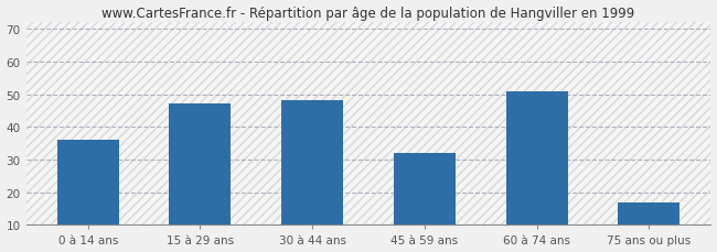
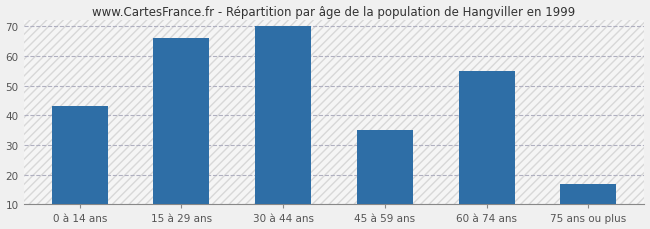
0 à 14 ans: 36 -> 43
15 à 29 ans: 47 -> 66
30 à 44 ans: 48 -> 70
45 à 59 ans: 32 -> 35
60 à 74 ans: 51 -> 55
